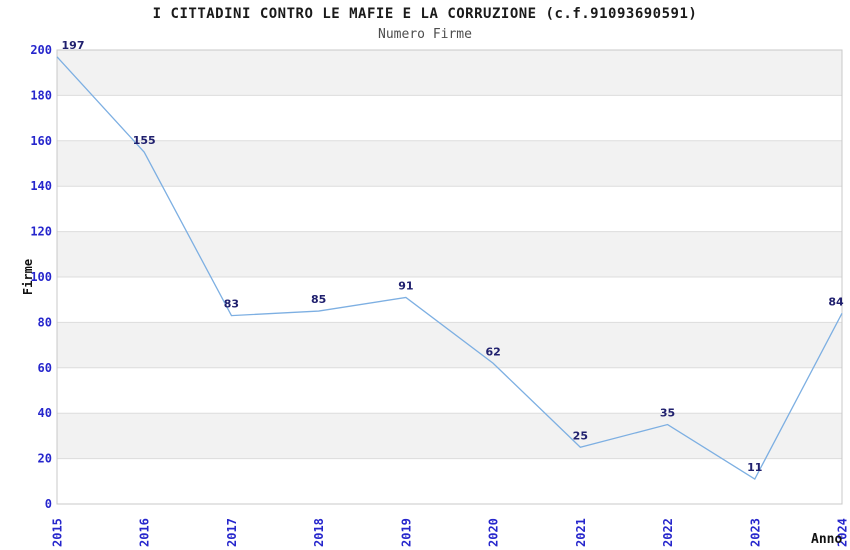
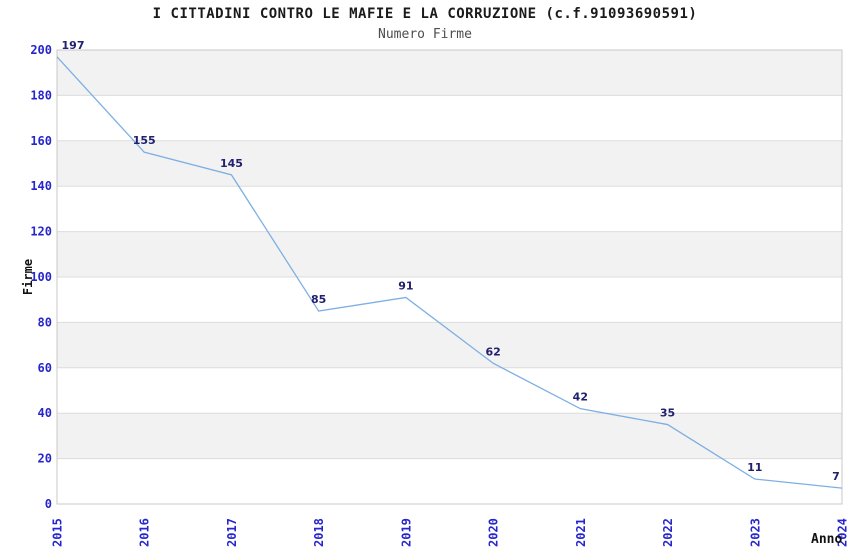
2017: 83 -> 145
2021: 25 -> 42
2024: 84 -> 7
